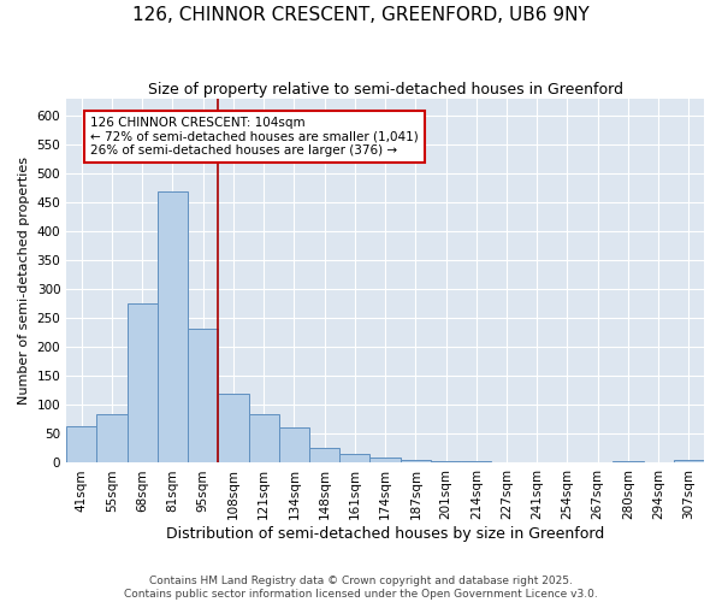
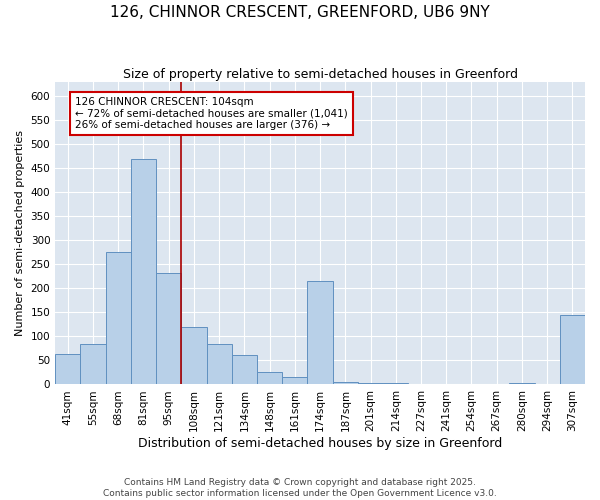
174sqm: 10 -> 215
307sqm: 5 -> 145
